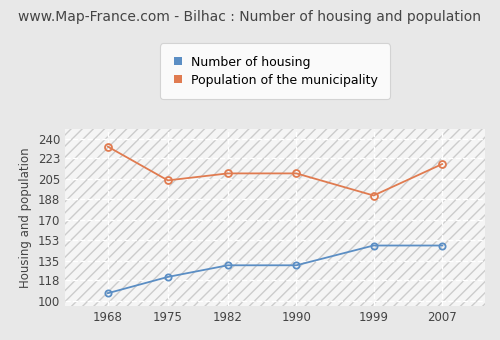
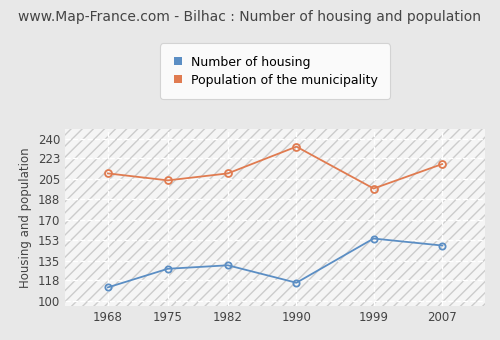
Number of housing/1968: 107 -> 112
Population of the municipality/1968: 233 -> 210
Number of housing/1975: 121 -> 128
Number of housing/1990: 131 -> 116
Population of the municipality/1990: 210 -> 233
Number of housing/1999: 148 -> 154
Population of the municipality/1999: 191 -> 197
